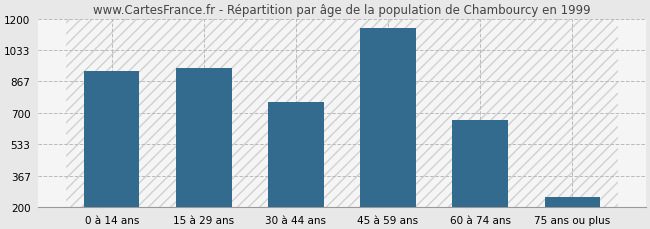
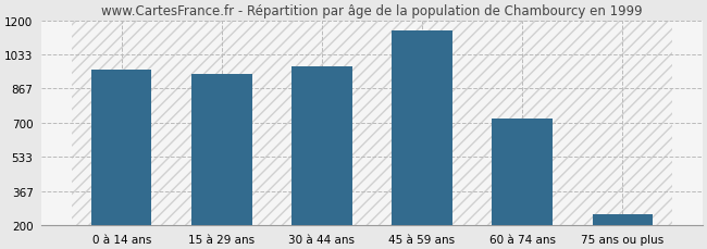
0 à 14 ans: 920 -> 960
30 à 44 ans: 760 -> 980
60 à 74 ans: 660 -> 720
